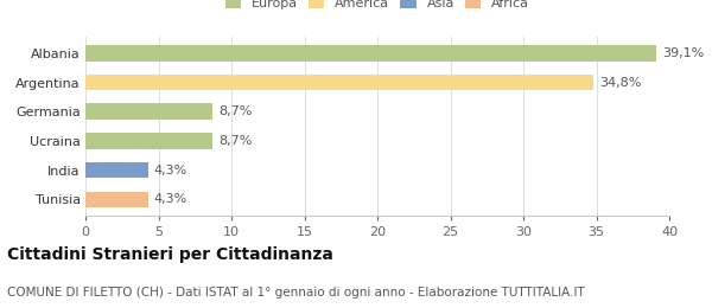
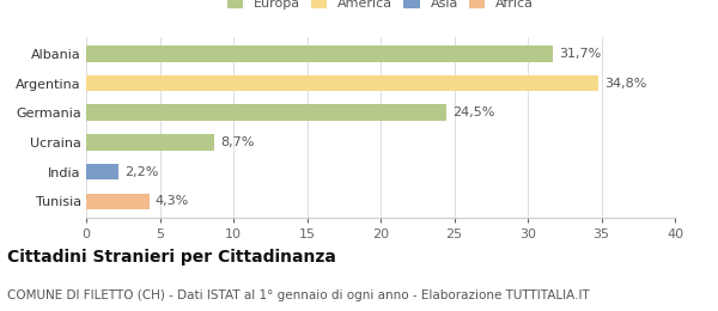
Albania: 39,1% -> 31,7%
Germania: 8,7% -> 24,5%
India: 4,3% -> 2,2%
